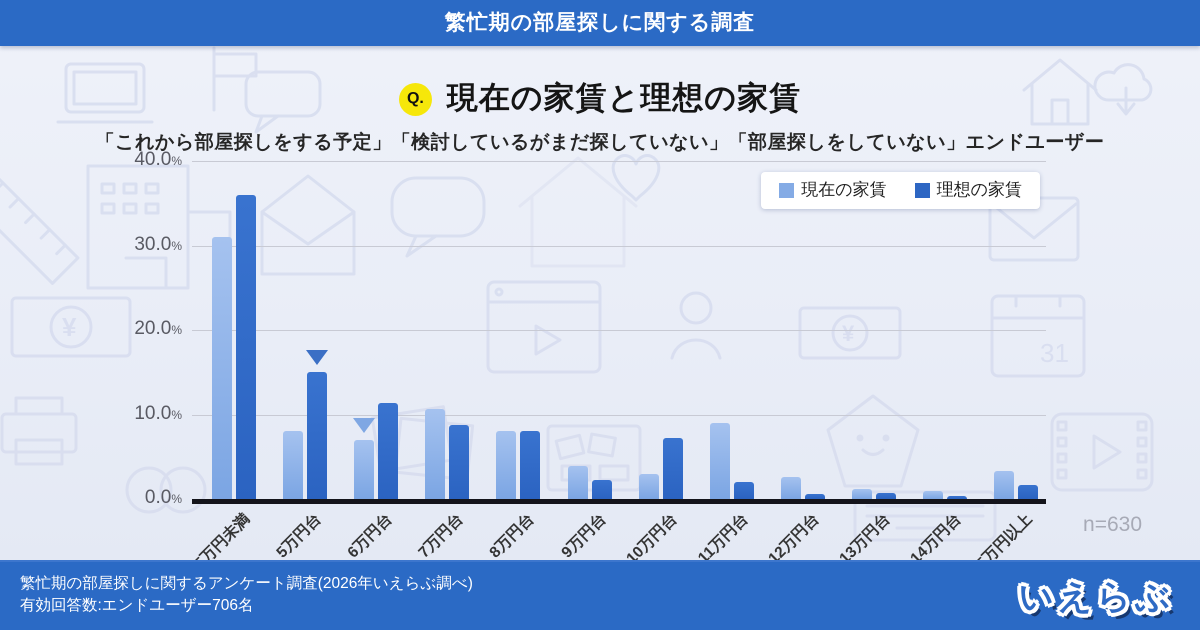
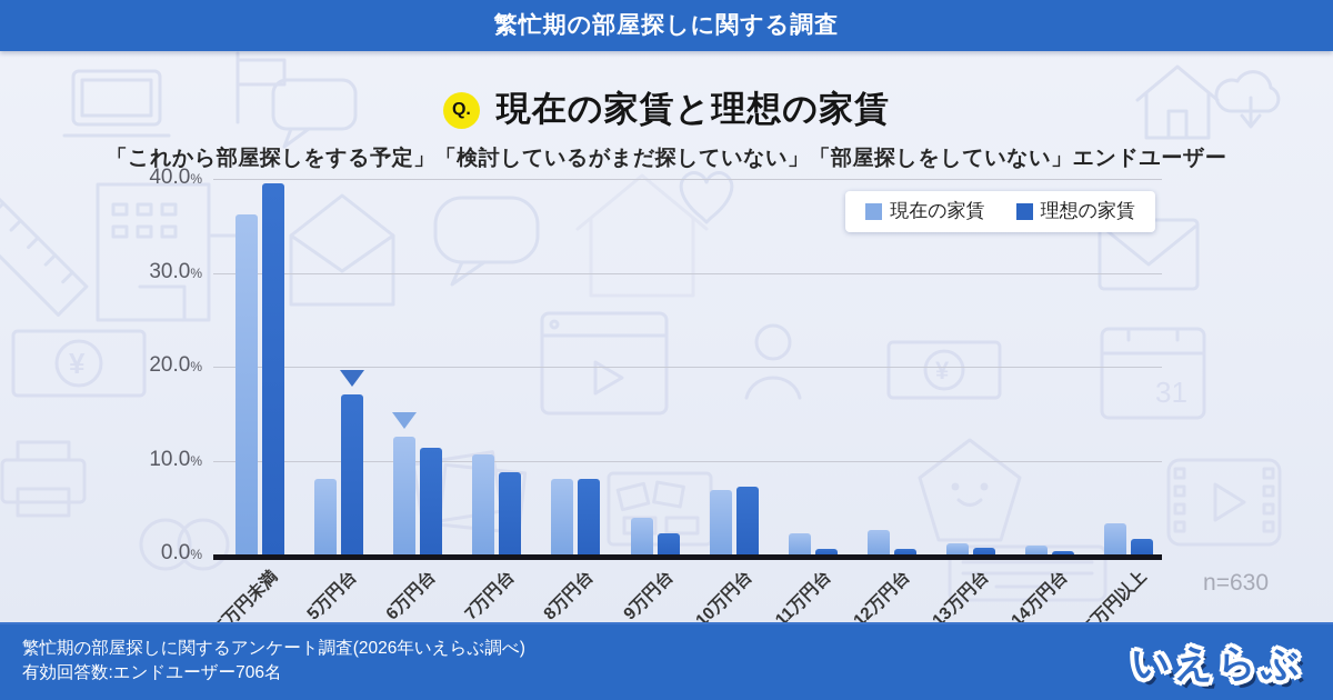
現在の家賃/5万円未満: 31 -> 36
理想の家賃/5万円未満: 36 -> 40
理想の家賃/5万円台: 15 -> 17
現在の家賃/6万円台: 7 -> 13
現在の家賃/10万円台: 3 -> 7
現在の家賃/11万円台: 9 -> 2
理想の家賃/11万円台: 2 -> 1
